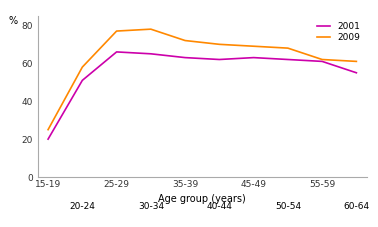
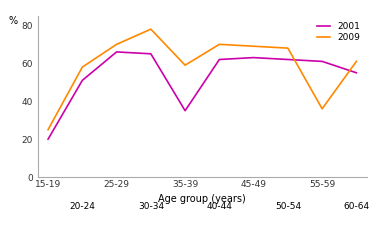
2009/25-29: 77 -> 70
2001/35-39: 63 -> 35
2009/35-39: 72 -> 59
2009/55-59: 62 -> 36
